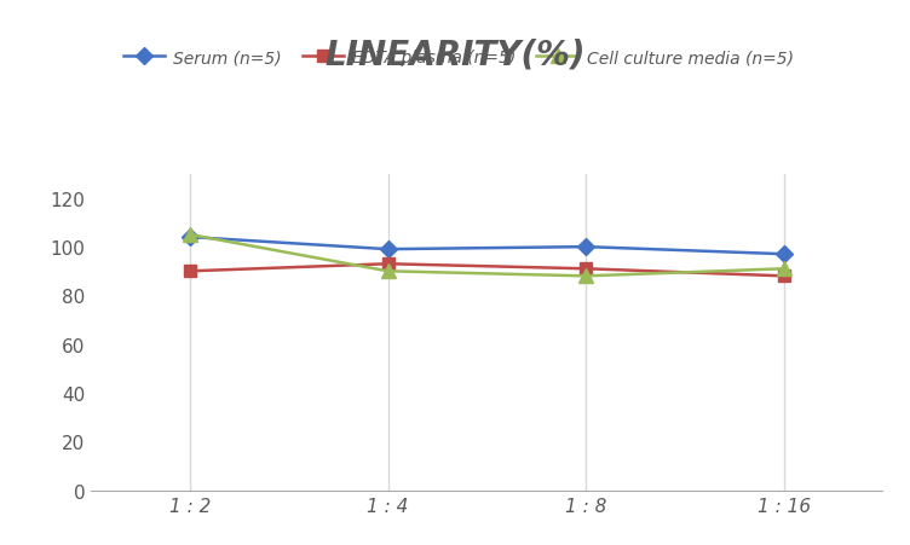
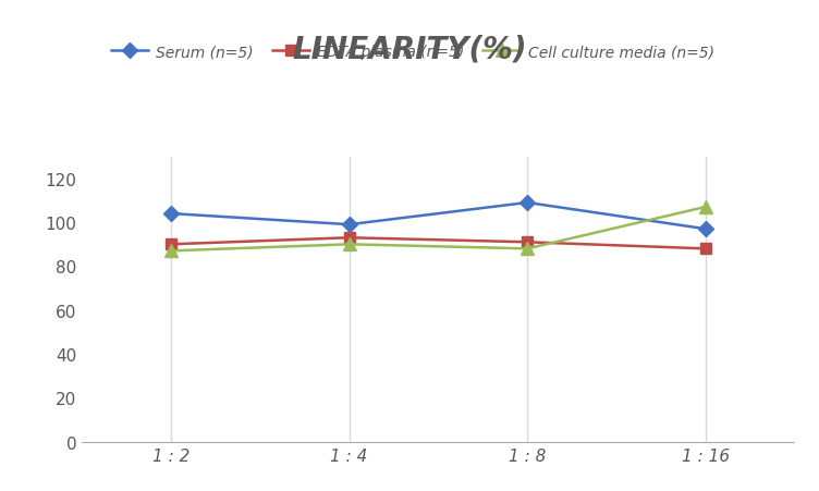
Cell culture media (n=5)/1 : 2: 105 -> 87
Serum (n=5)/1 : 8: 100 -> 109
Cell culture media (n=5)/1 : 16: 91 -> 107
